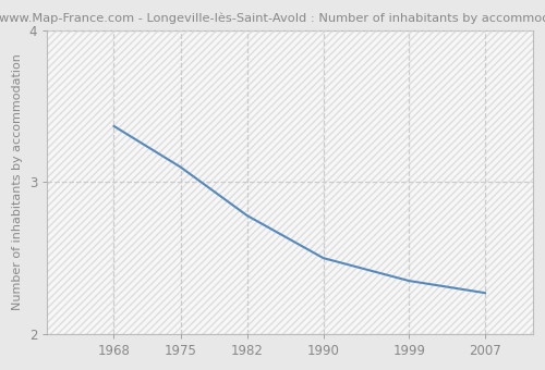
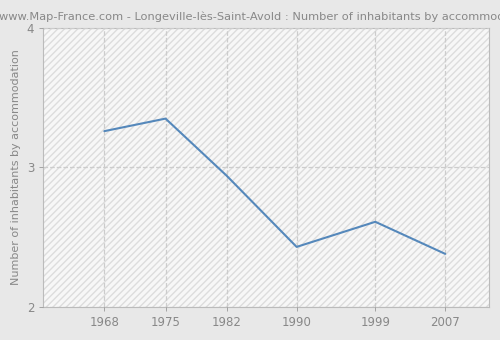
1968: 3.37 -> 3.26
1975: 3.10 -> 3.35
1982: 2.78 -> 2.94
1990: 2.50 -> 2.43
1999: 2.35 -> 2.61
2007: 2.27 -> 2.38
